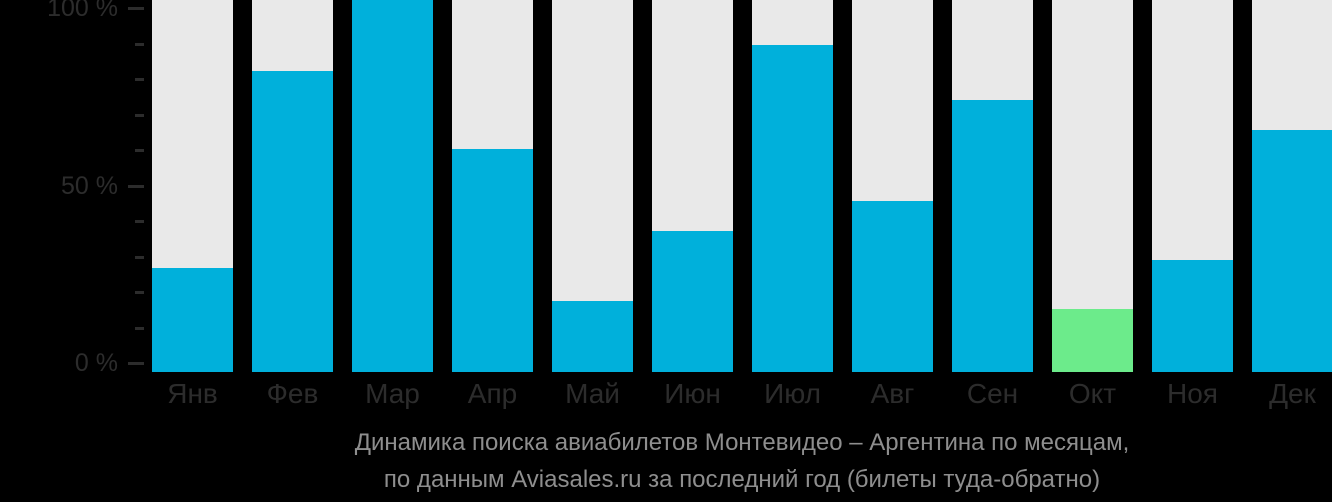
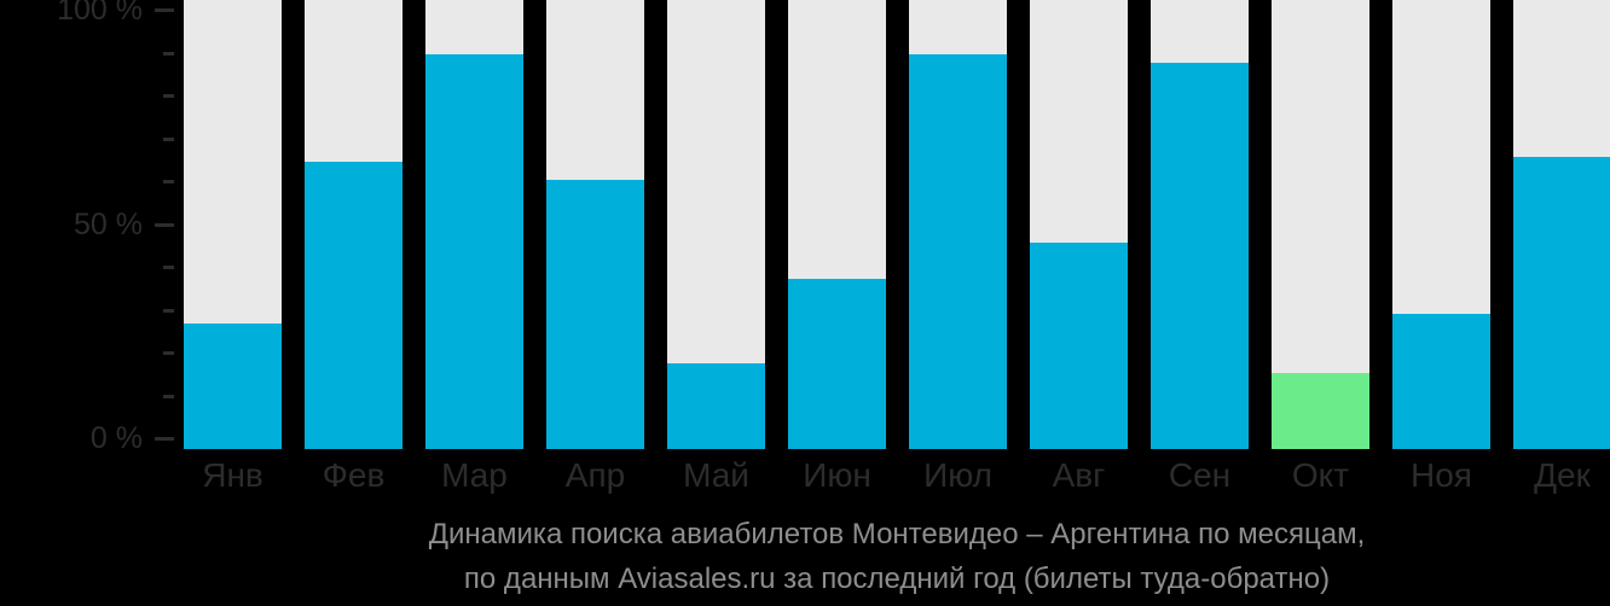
Фев: 81% -> 64%
Мар: 100% -> 88%
Сен: 73% -> 86%
